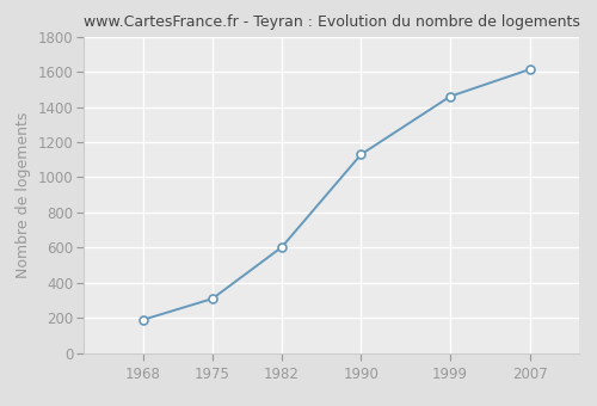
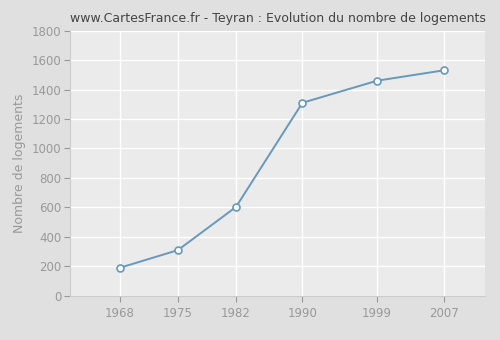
1990: 1130 -> 1310
2007: 1610 -> 1530
